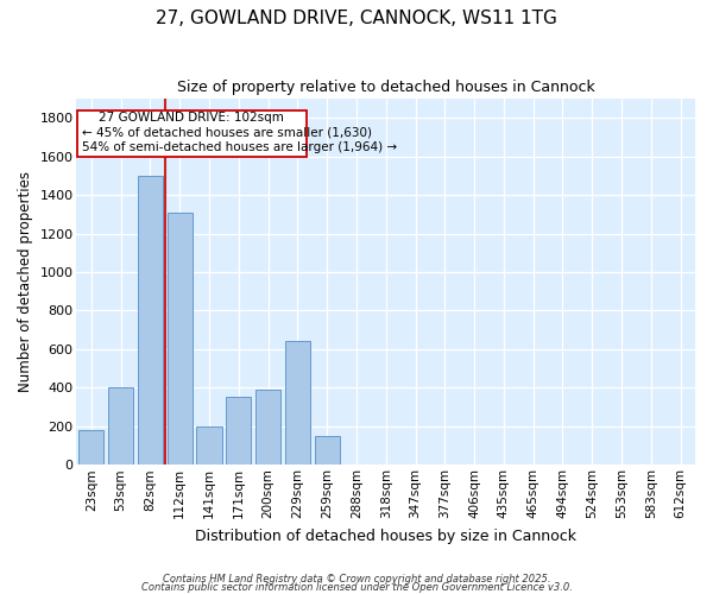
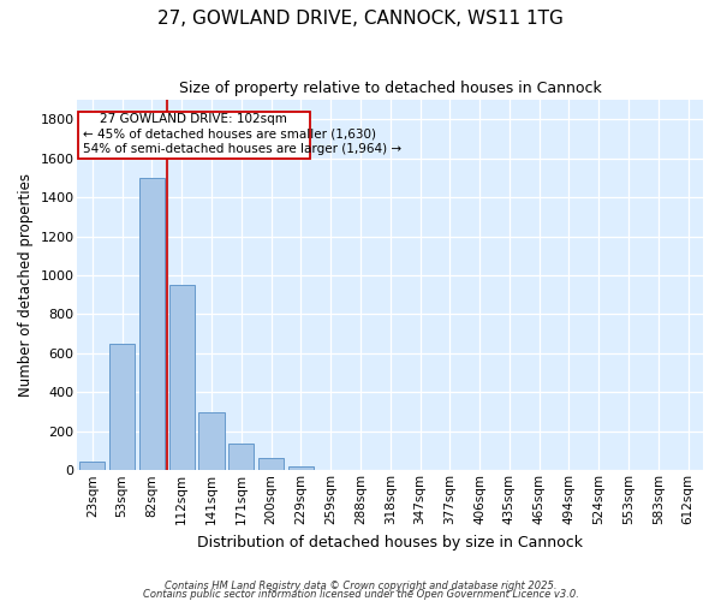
23sqm: 180 -> 40
53sqm: 400 -> 650
112sqm: 1310 -> 950
141sqm: 200 -> 300
171sqm: 350 -> 140
200sqm: 390 -> 60
229sqm: 640 -> 20
259sqm: 150 -> 0
